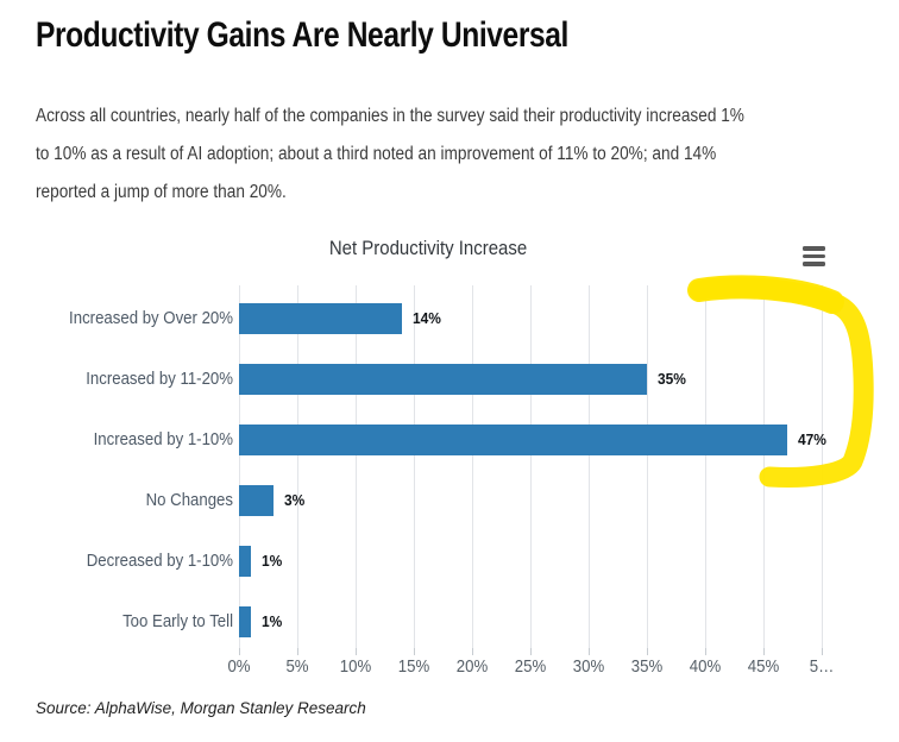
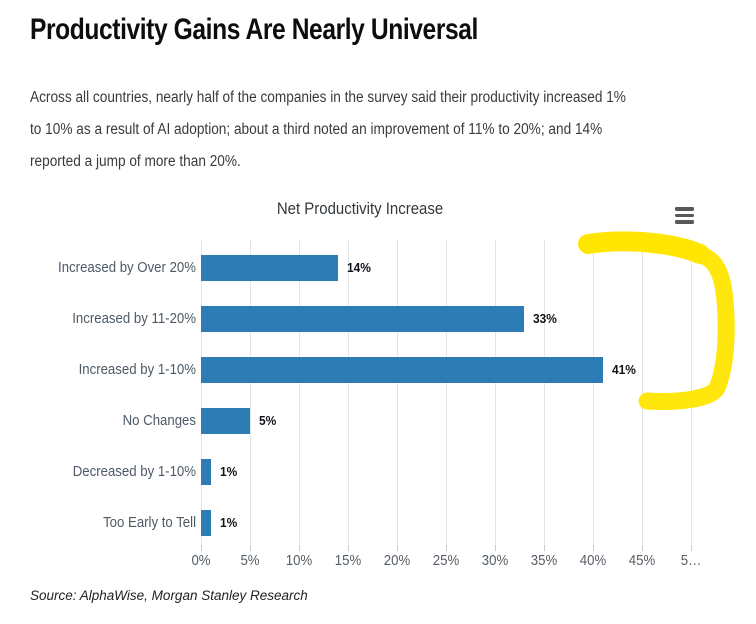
Increased by 11-20%: 35% -> 33%
Increased by 1-10%: 47% -> 41%
No Changes: 3% -> 5%
